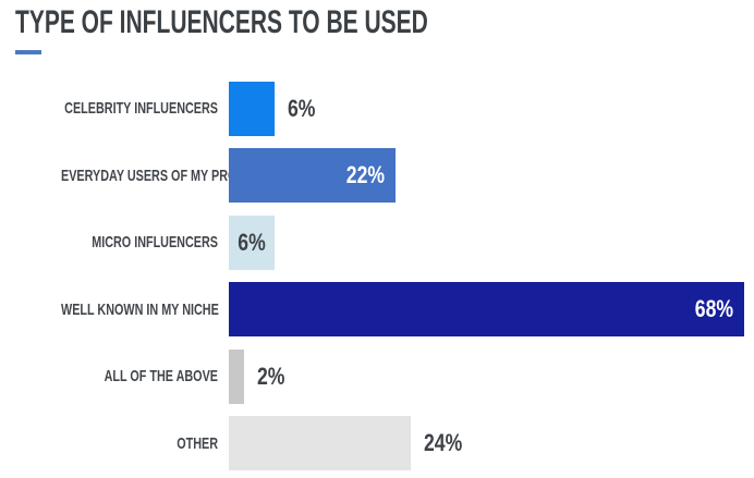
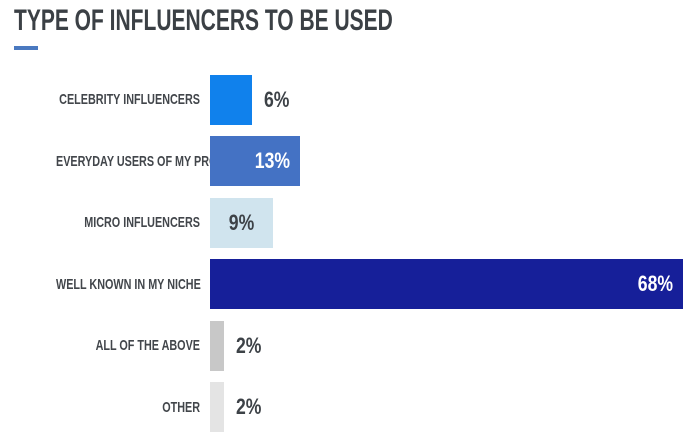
EVERYDAY USERS OF MY PRODUCT: 22% -> 13%
MICRO INFLUENCERS: 6% -> 9%
OTHER: 24% -> 2%
